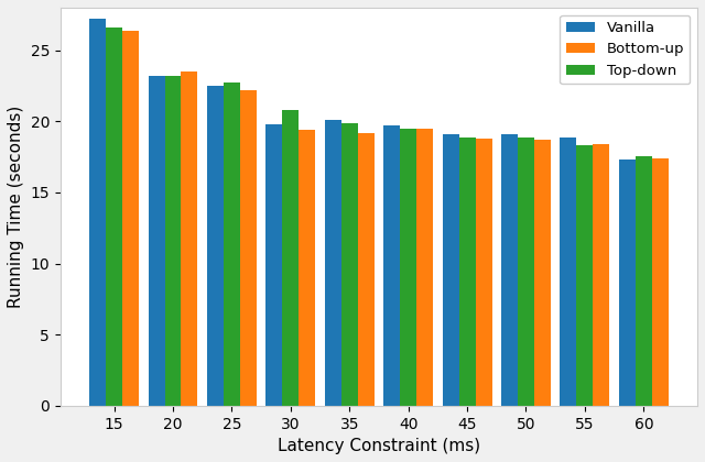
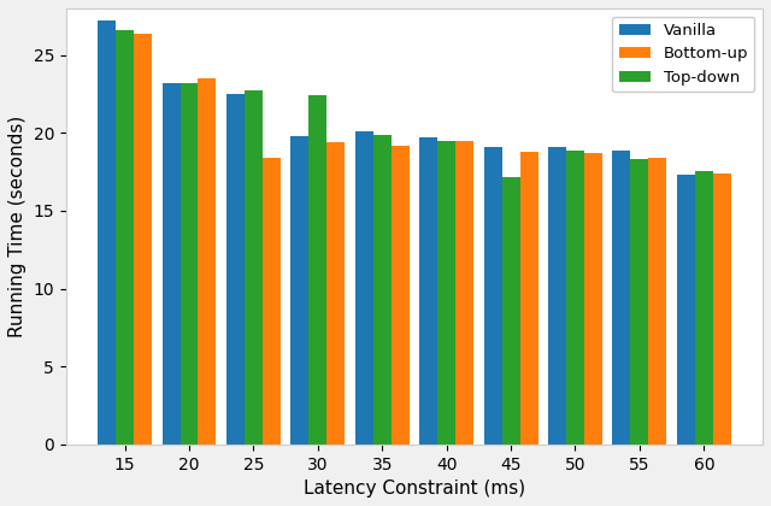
Bottom-up/25: 22.2 -> 18.4
Top-down/30: 20.8 -> 22.4
Top-down/45: 18.9 -> 17.2
